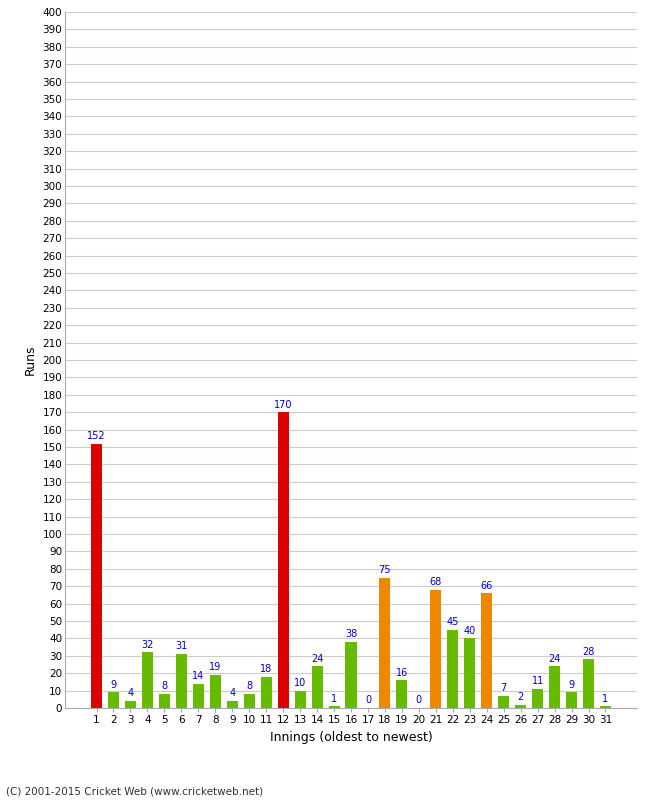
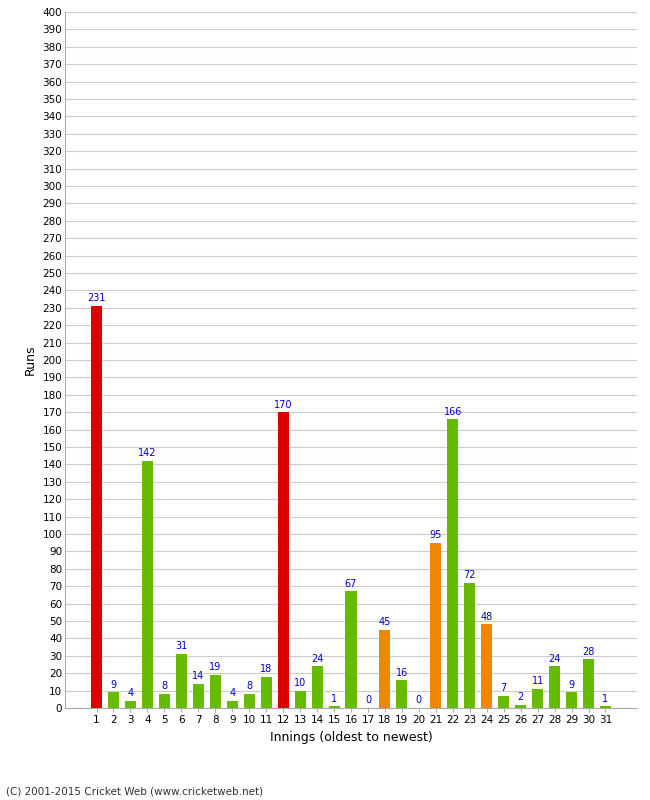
1: 152 -> 231
4: 32 -> 142
16: 38 -> 67
18: 75 -> 45
21: 68 -> 95
22: 45 -> 166
23: 40 -> 72
24: 66 -> 48
